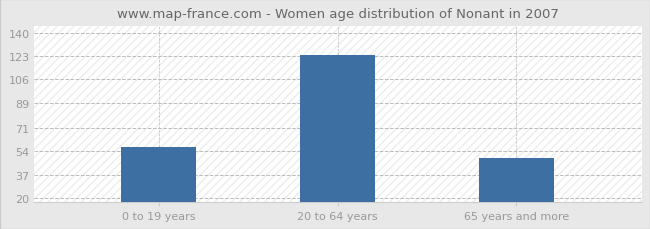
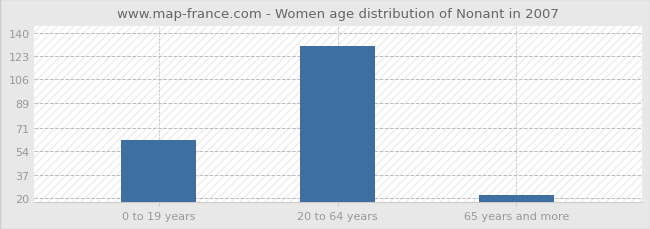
0 to 19 years: 57 -> 62
20 to 64 years: 124 -> 130
65 years and more: 49 -> 22
